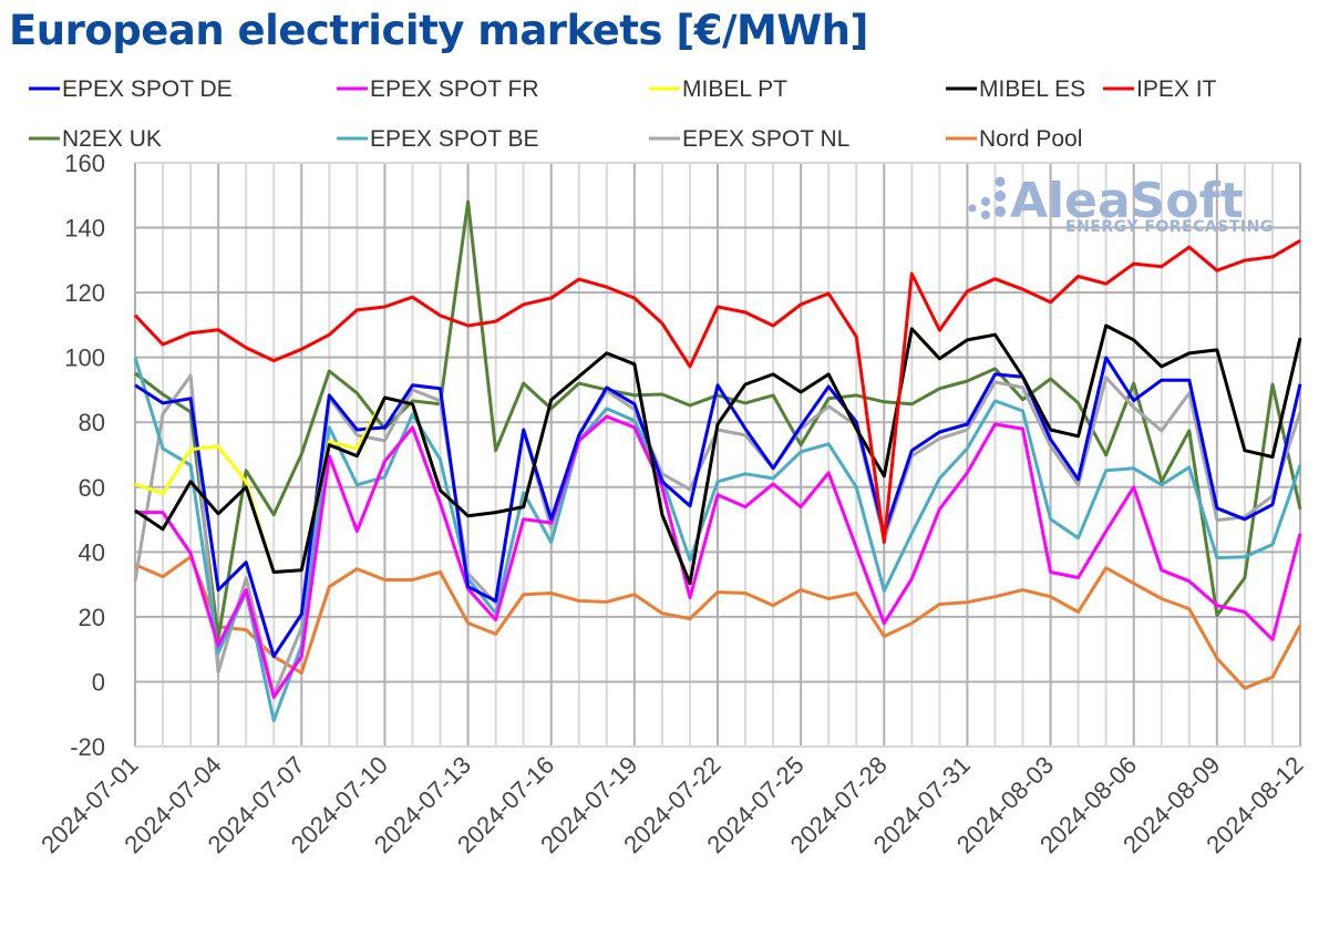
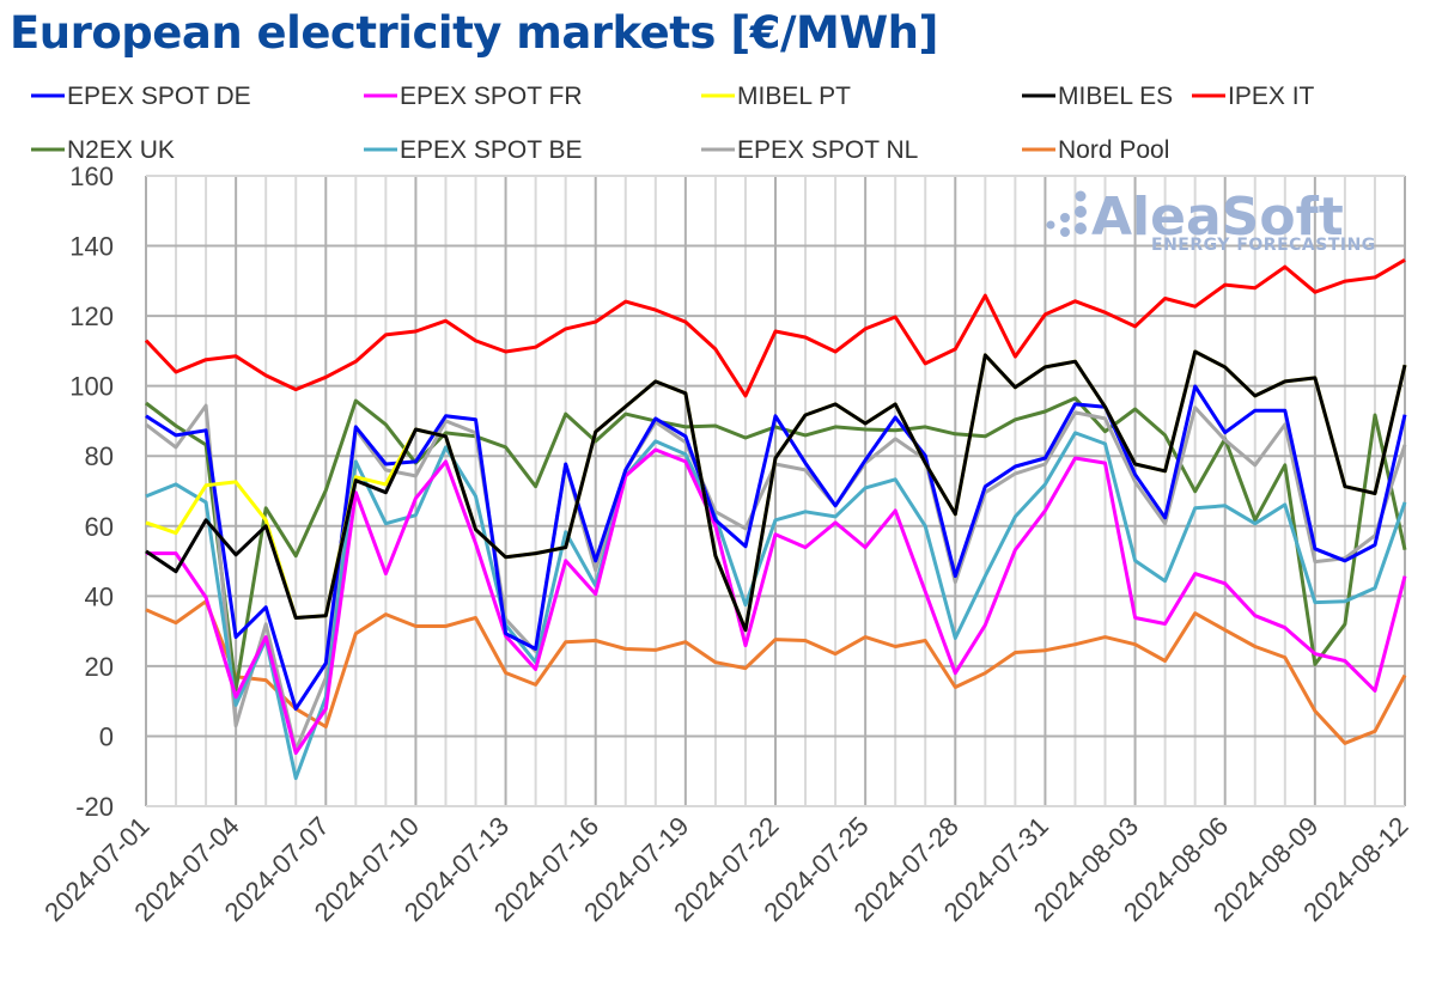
EPEX SPOT BE/2024-07-01: 100 -> 68
EPEX SPOT NL/2024-07-01: 31 -> 89
N2EX UK/2024-07-13: 148 -> 82
EPEX SPOT FR/2024-07-16: 49 -> 41
N2EX UK/2024-07-25: 73 -> 88
IPEX IT/2024-07-28: 43 -> 110
EPEX SPOT FR/2024-08-06: 60 -> 44
N2EX UK/2024-08-06: 92 -> 85
